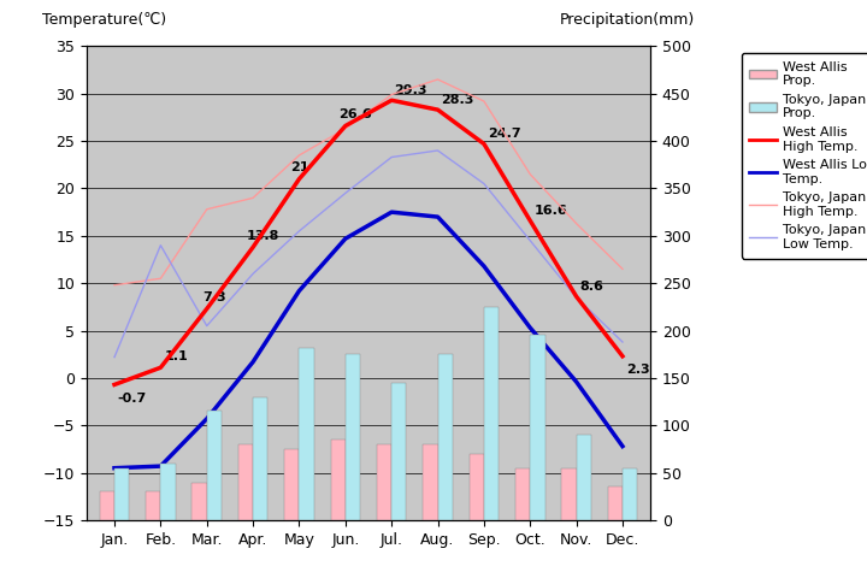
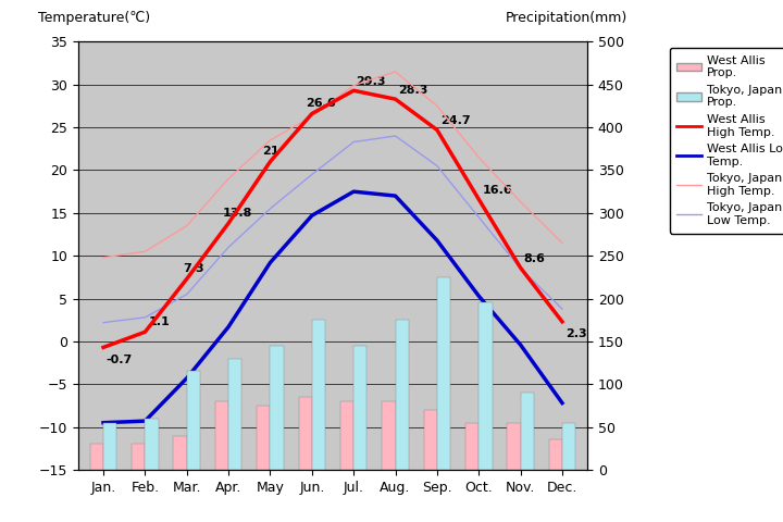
Tokyo, Japan Low Temp./Feb.: 14.0 -> 2.8
Tokyo, Japan High Temp./Mar.: 17.8 -> 13.5
Tokyo, Japan Prop./May: 182 -> 145
Tokyo, Japan High Temp./Sep.: 29.2 -> 27.5
